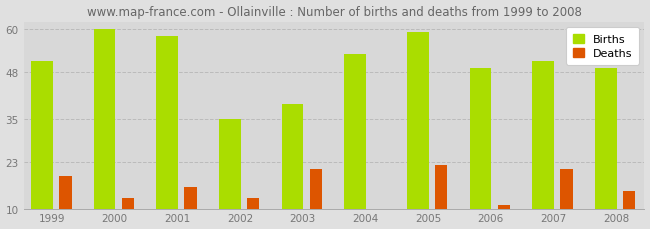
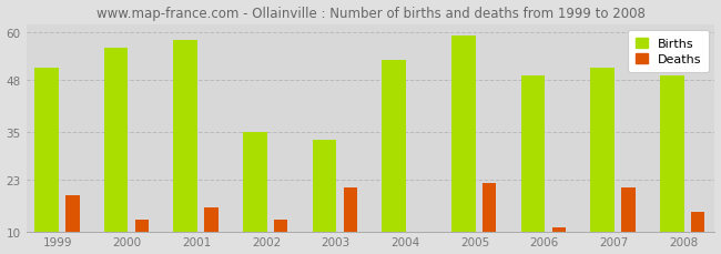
Births/2000: 60 -> 56
Births/2003: 39 -> 33
